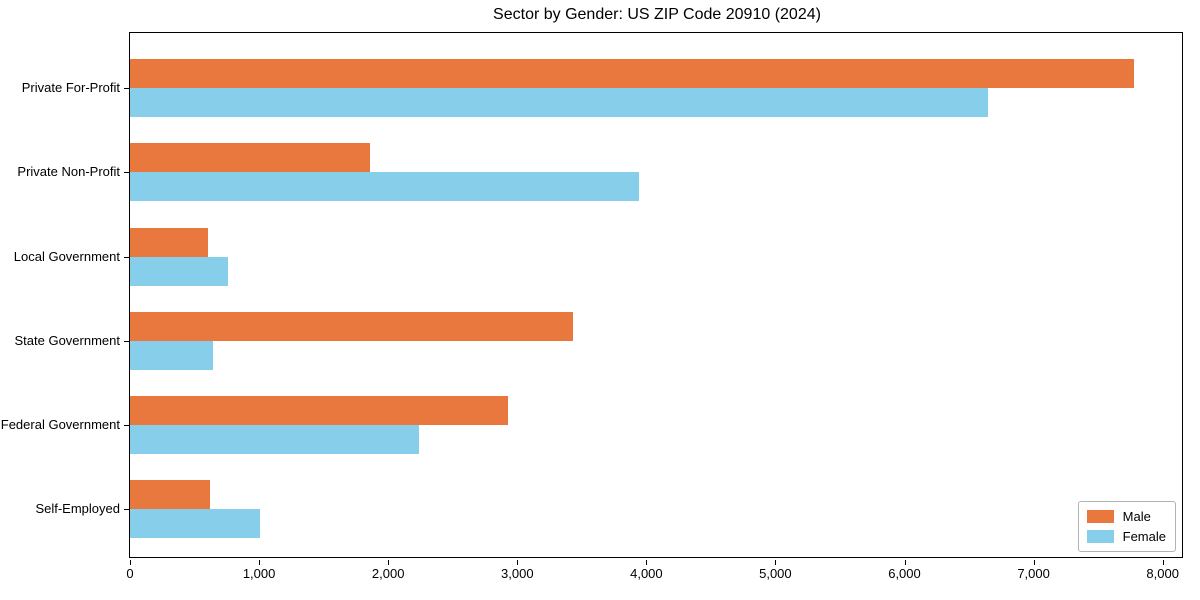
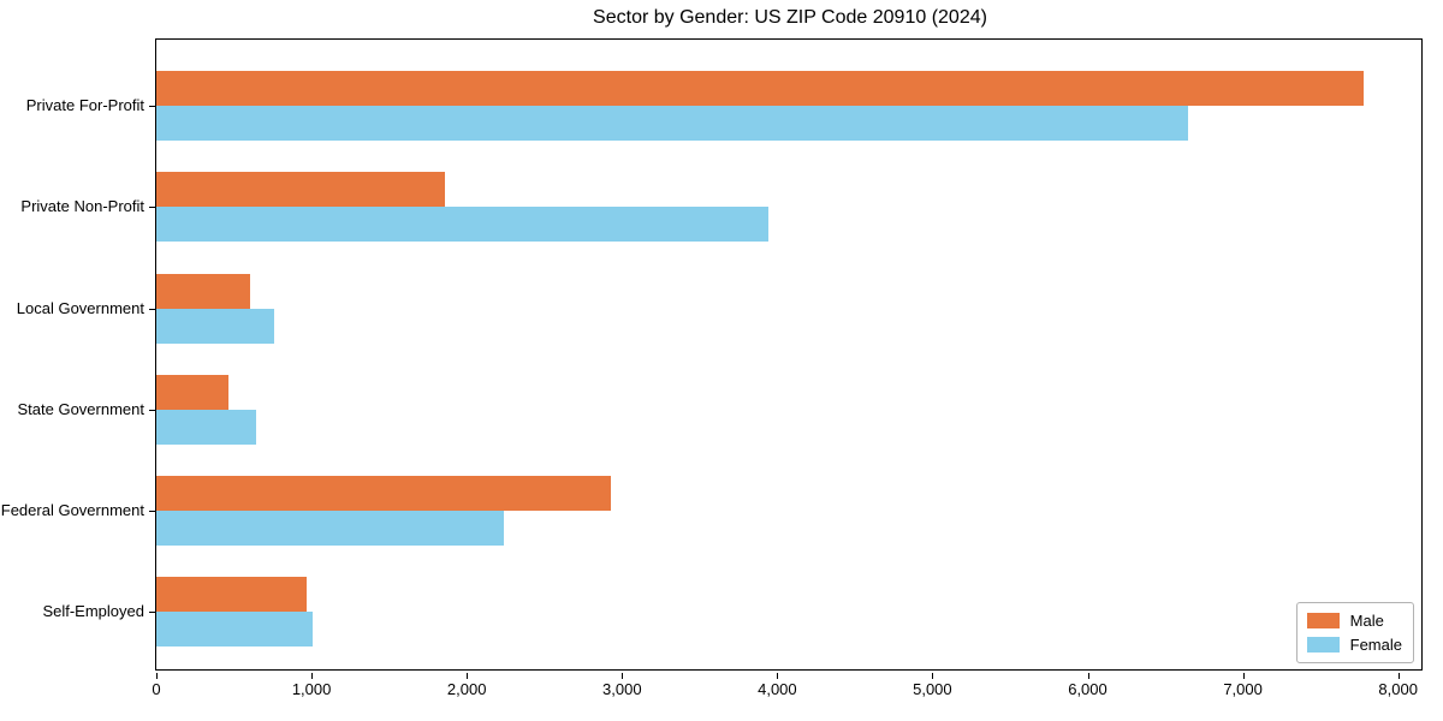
Male/State Government: 3430 -> 460
Male/Self-Employed: 620 -> 960
